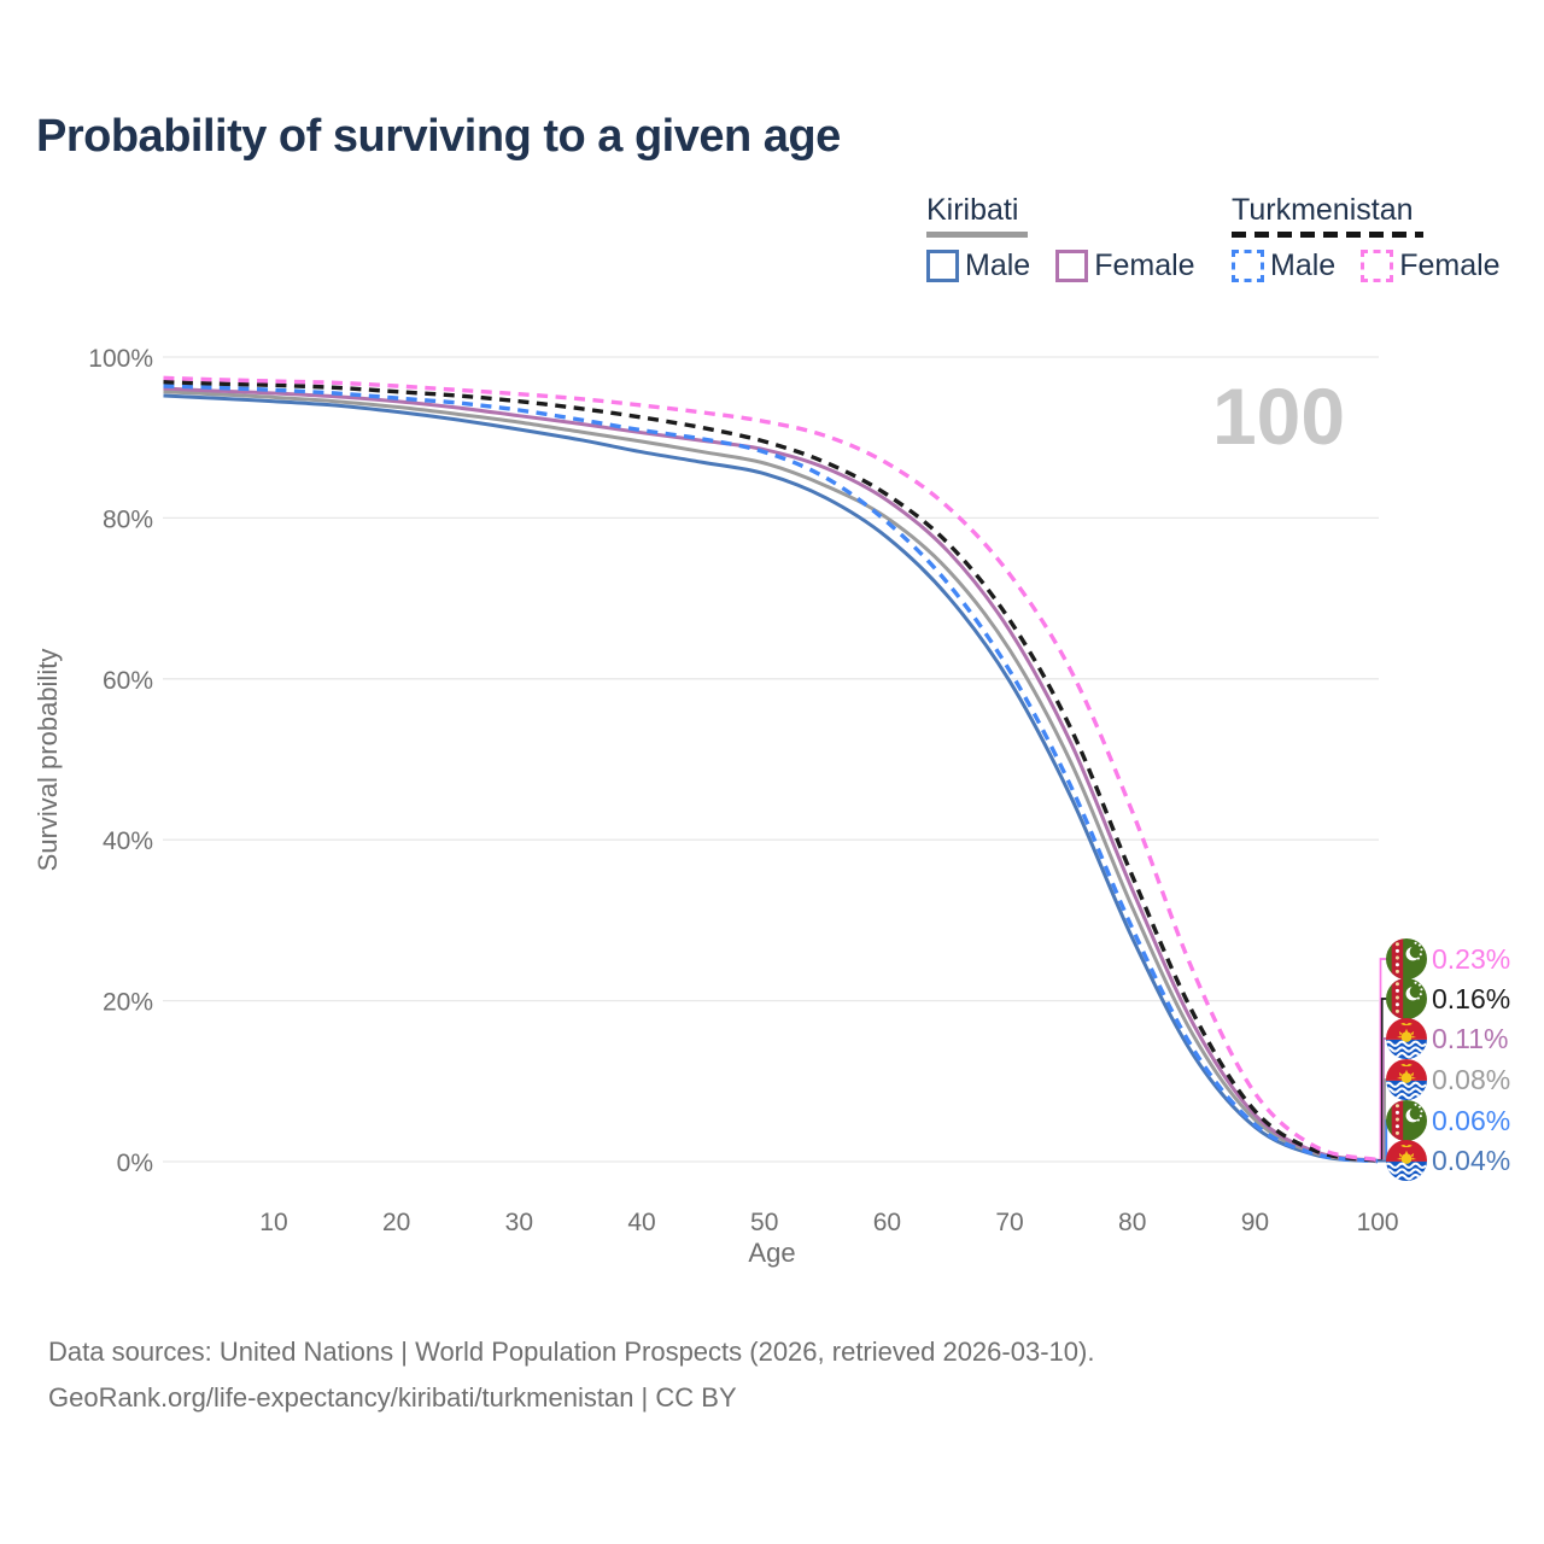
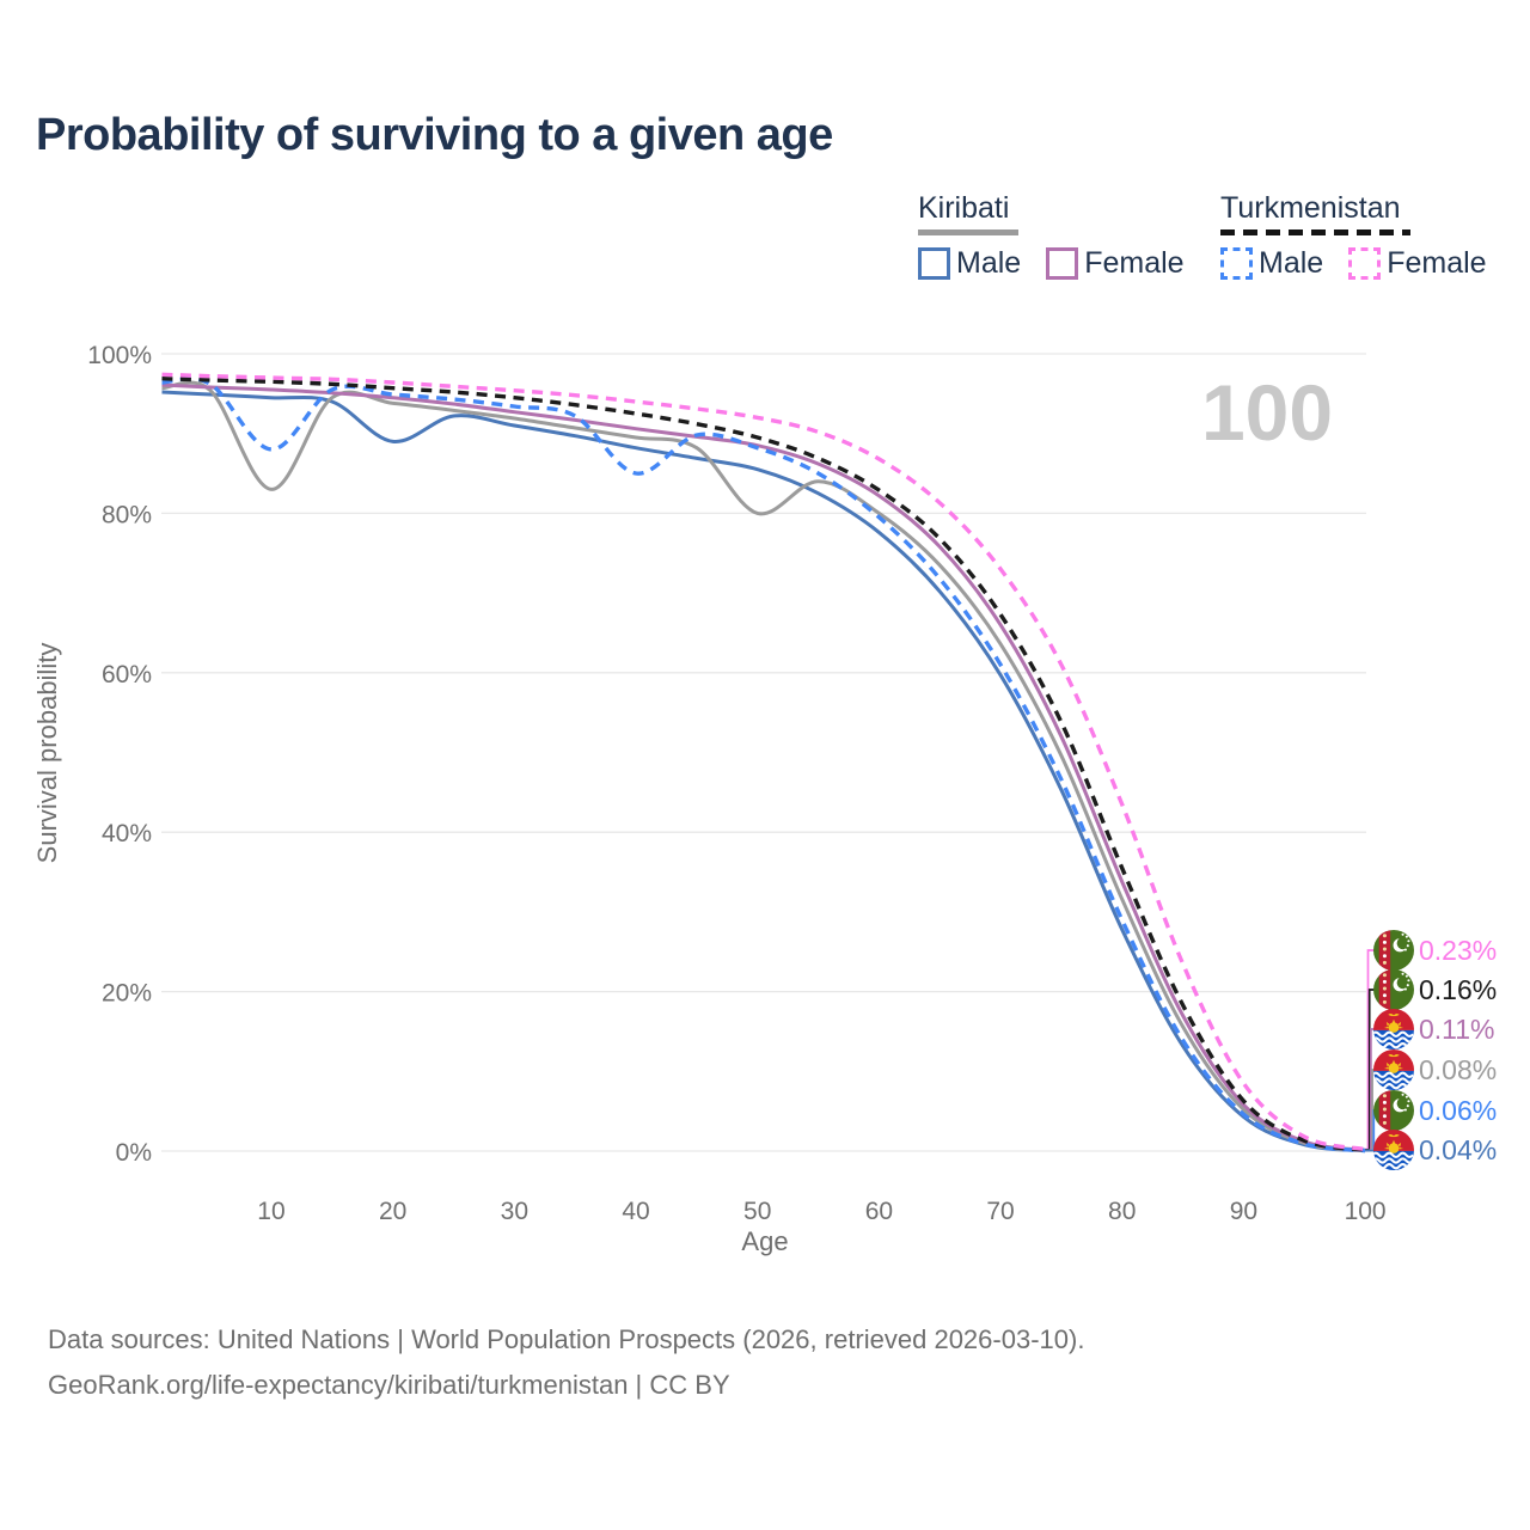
Kiribati/10: 95% -> 83%
Turkmenistan Male/10: 96% -> 88%
Kiribati Male/20: 93% -> 89%
Turkmenistan Male/40: 91% -> 85%
Kiribati/50: 87% -> 80%
